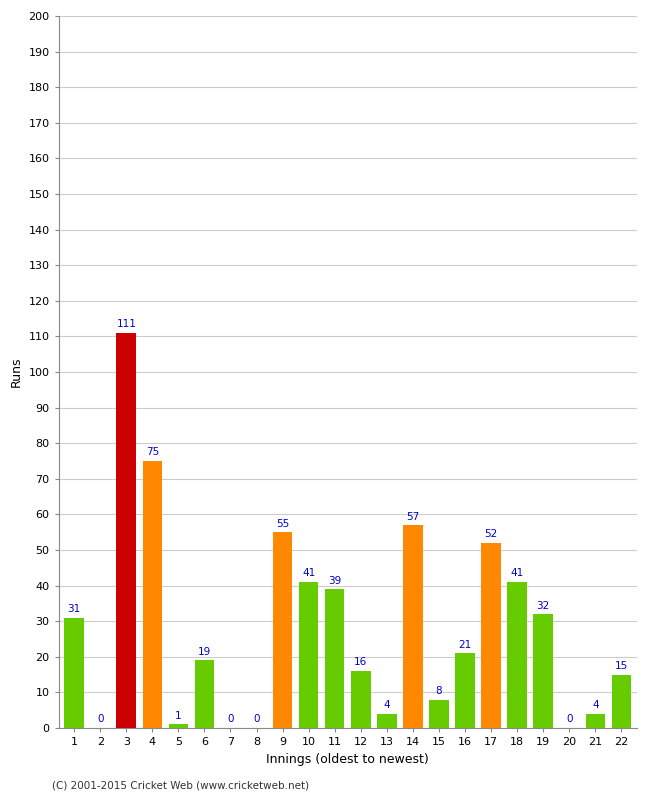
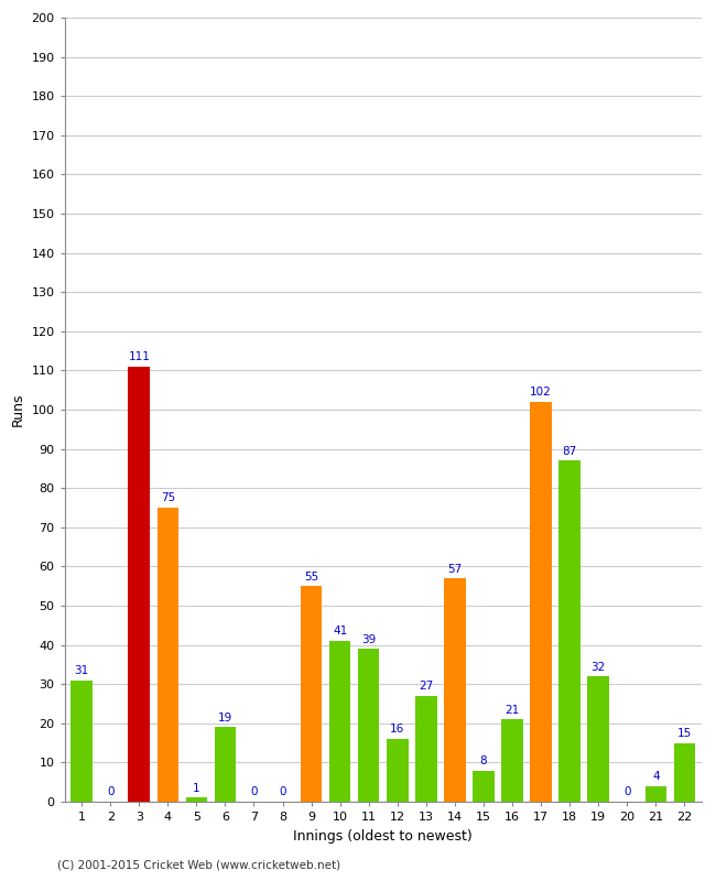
13: 4 -> 27
17: 52 -> 102
18: 41 -> 87
